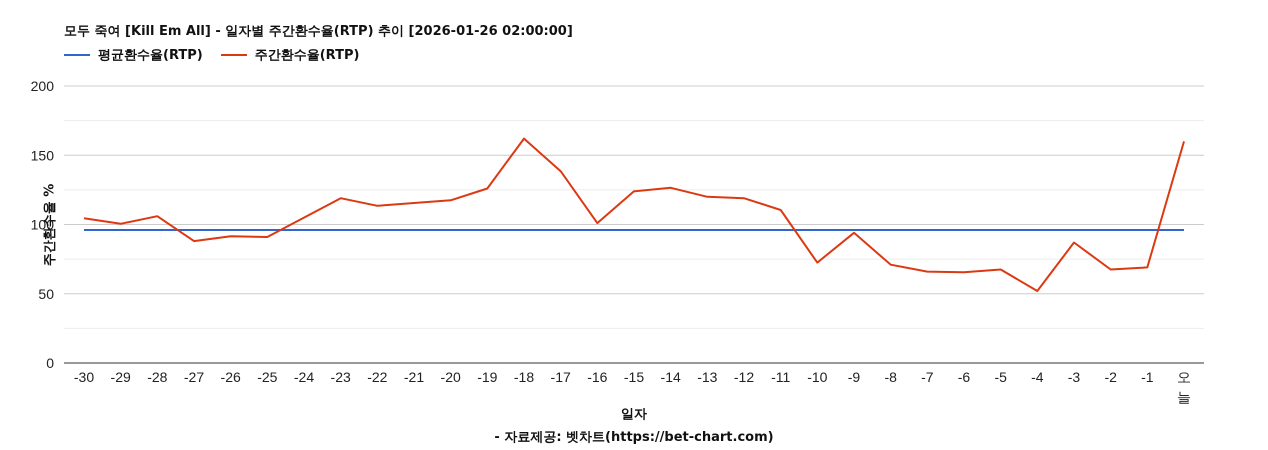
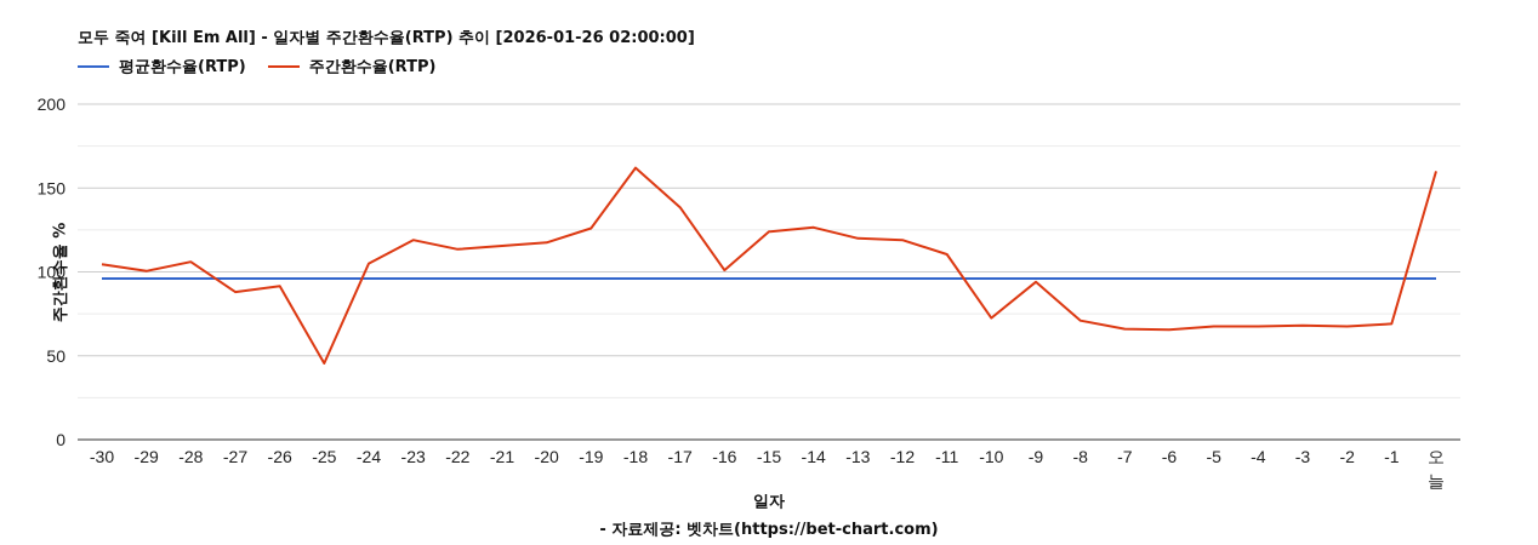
주간환수율(RTP)/-25: 91 -> 46
주간환수율(RTP)/-4: 52 -> 68
주간환수율(RTP)/-3: 87 -> 68
